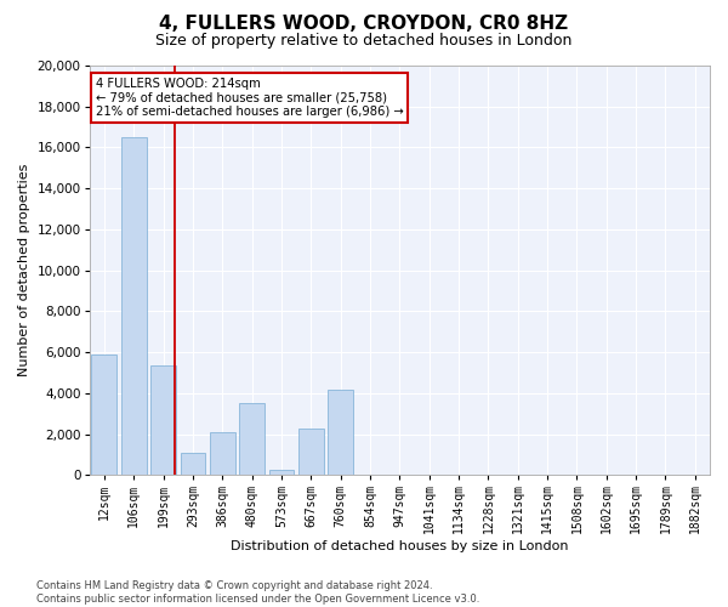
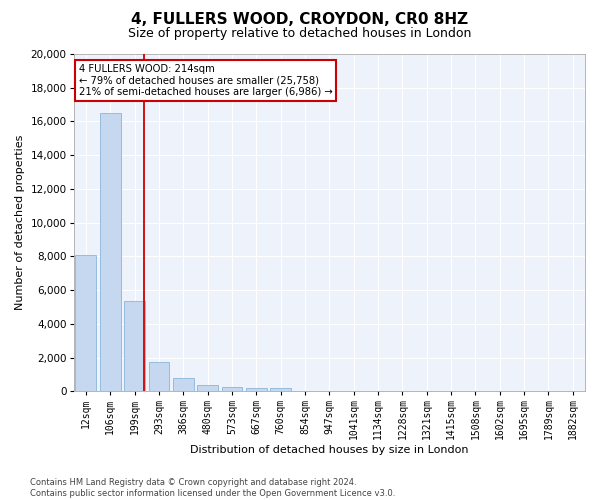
12sqm: 5,900 -> 8,100
293sqm: 1,100 -> 1,800
386sqm: 2,100 -> 800
480sqm: 3,500 -> 400
667sqm: 2,300 -> 200
760sqm: 4,200 -> 200
